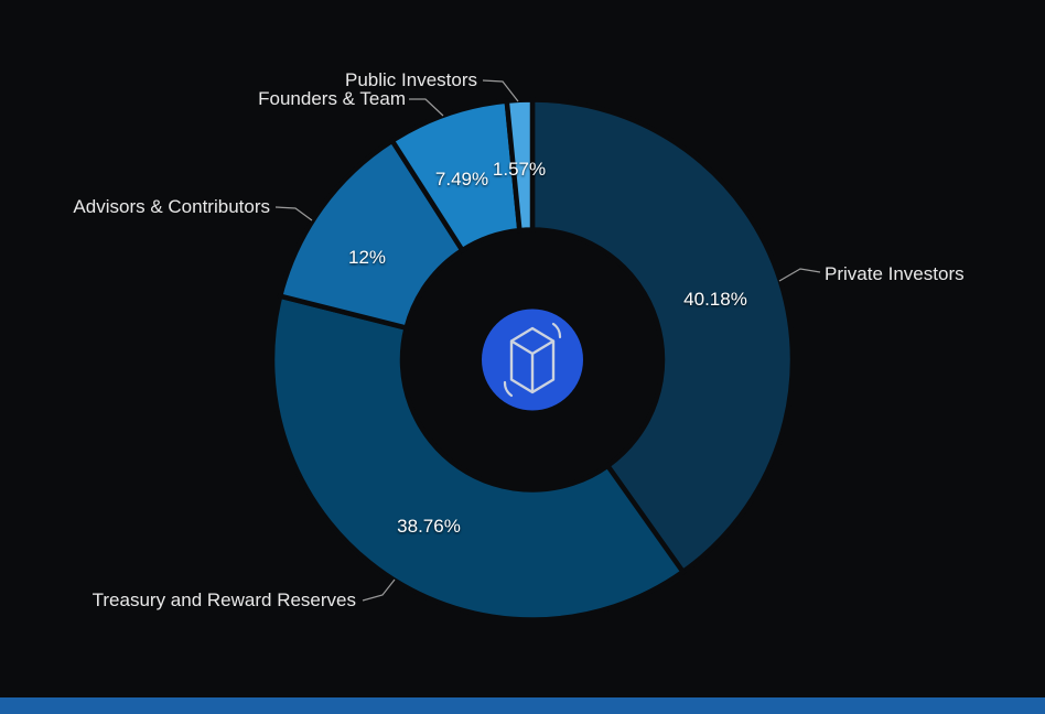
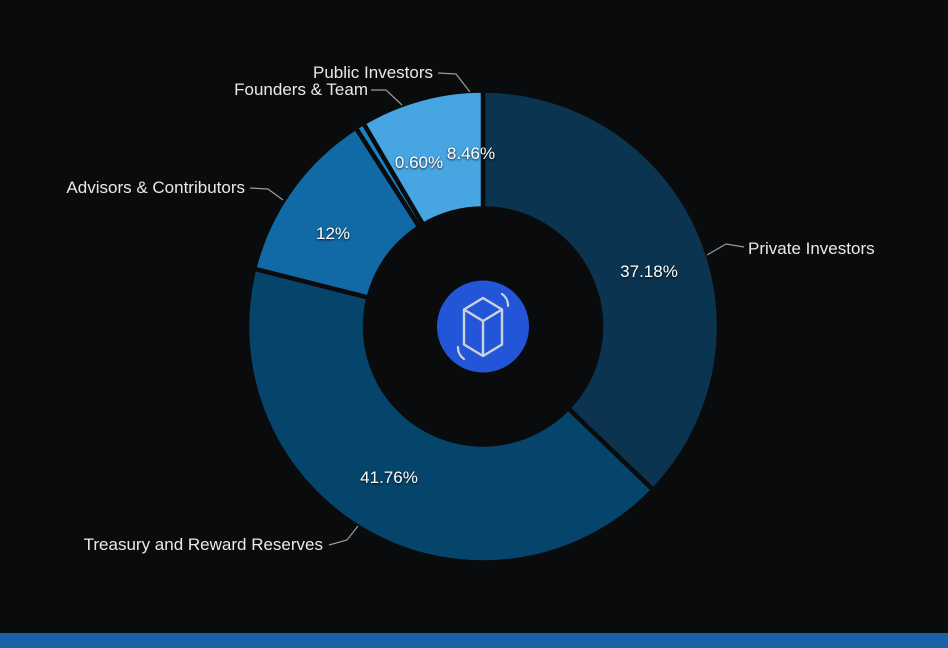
Private Investors: 40.18% -> 37.18%
Treasury and Reward Reserves: 38.76% -> 41.76%
Founders & Team: 7.49% -> 0.60%
Public Investors: 1.57% -> 8.46%
